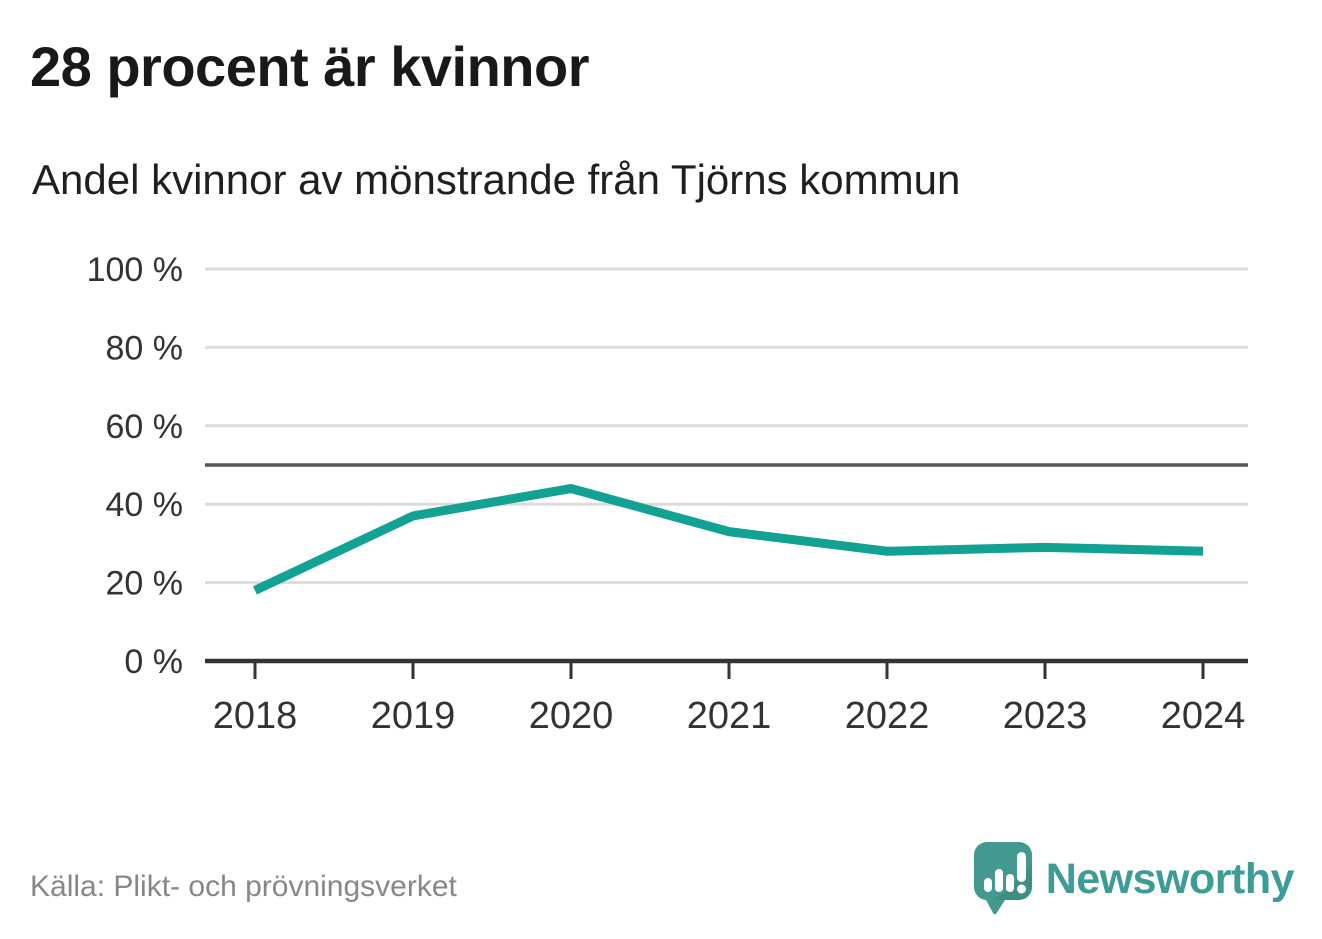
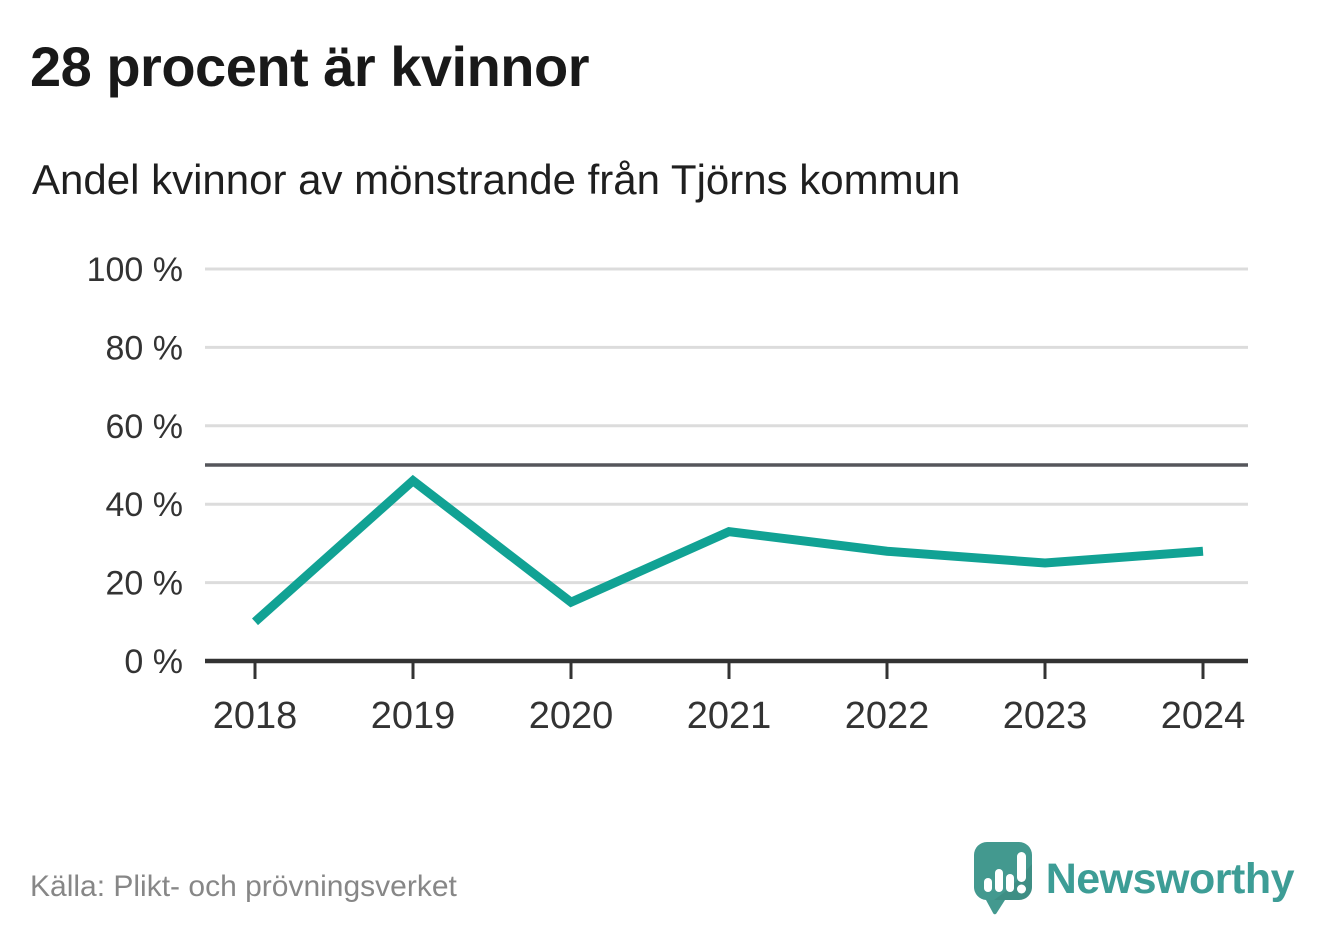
2018: 18% -> 10%
2019: 37% -> 46%
2020: 44% -> 15%
2023: 29% -> 25%
